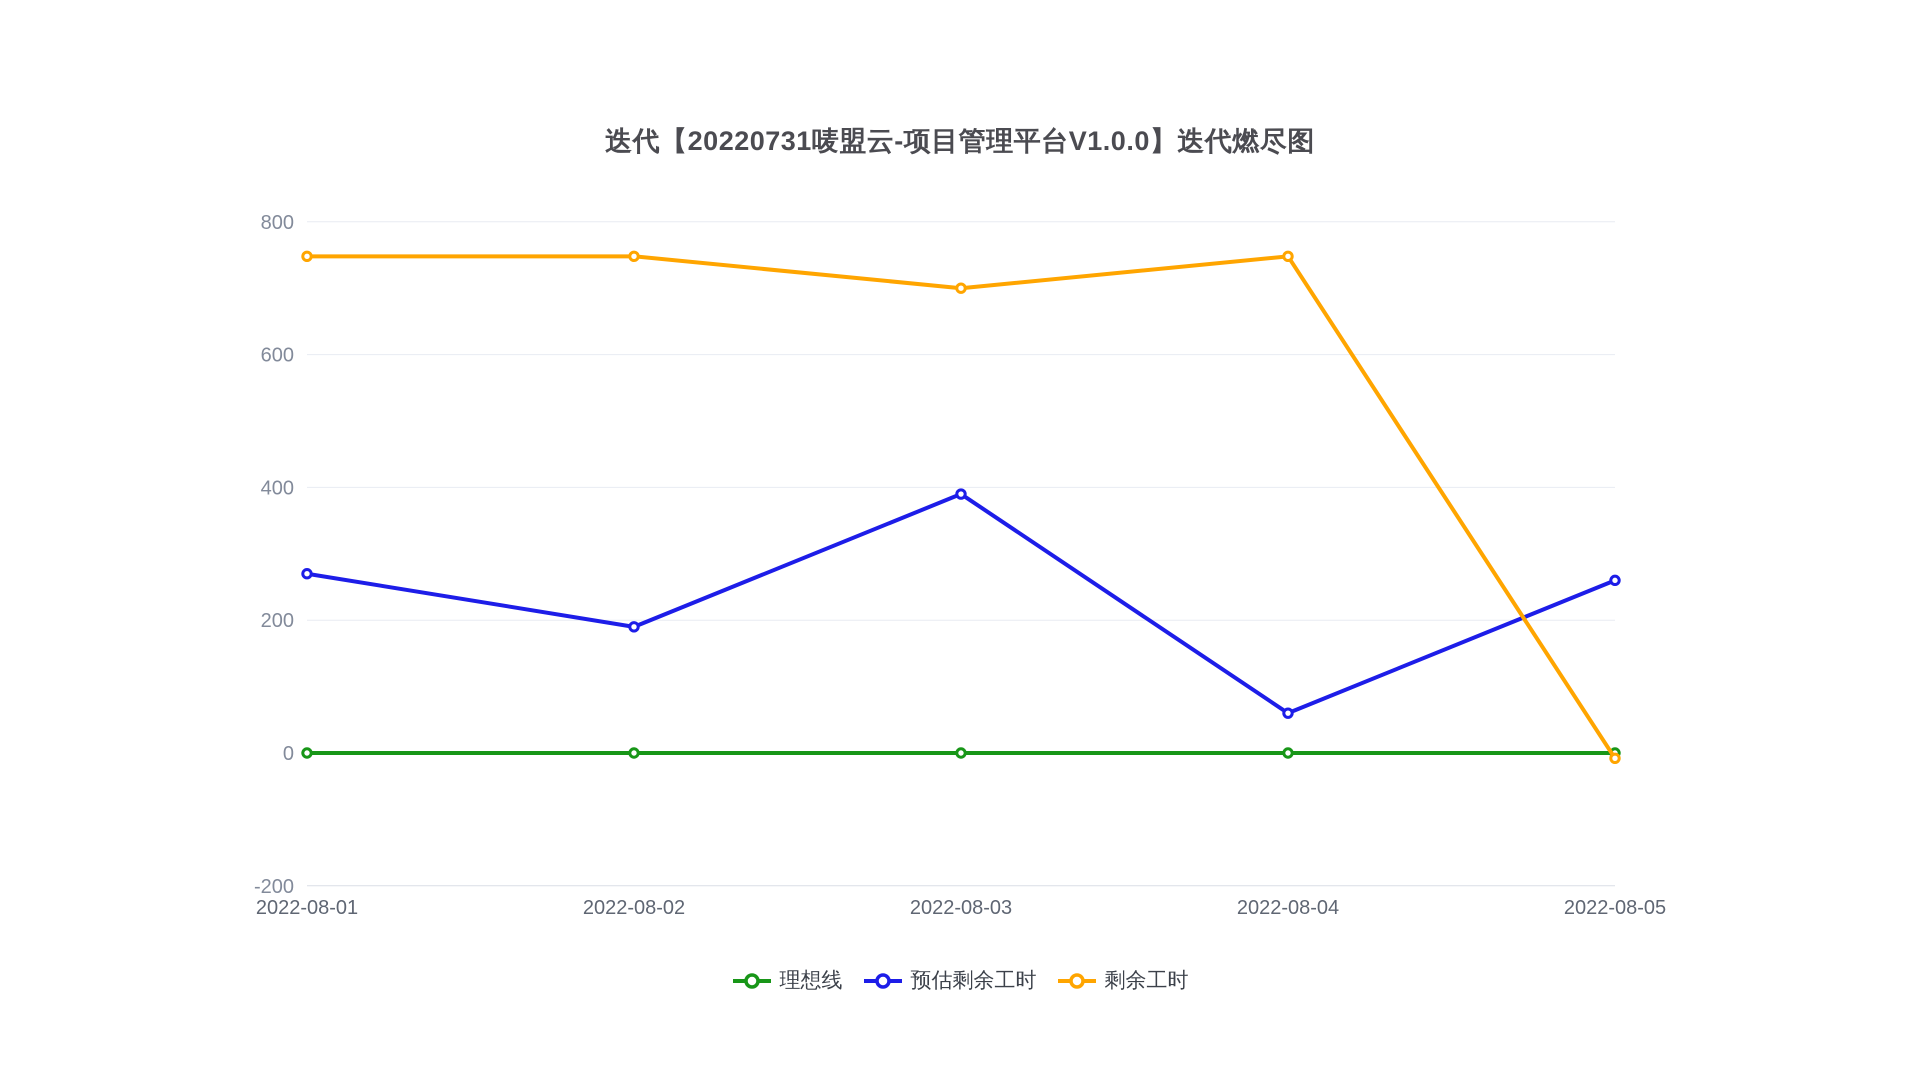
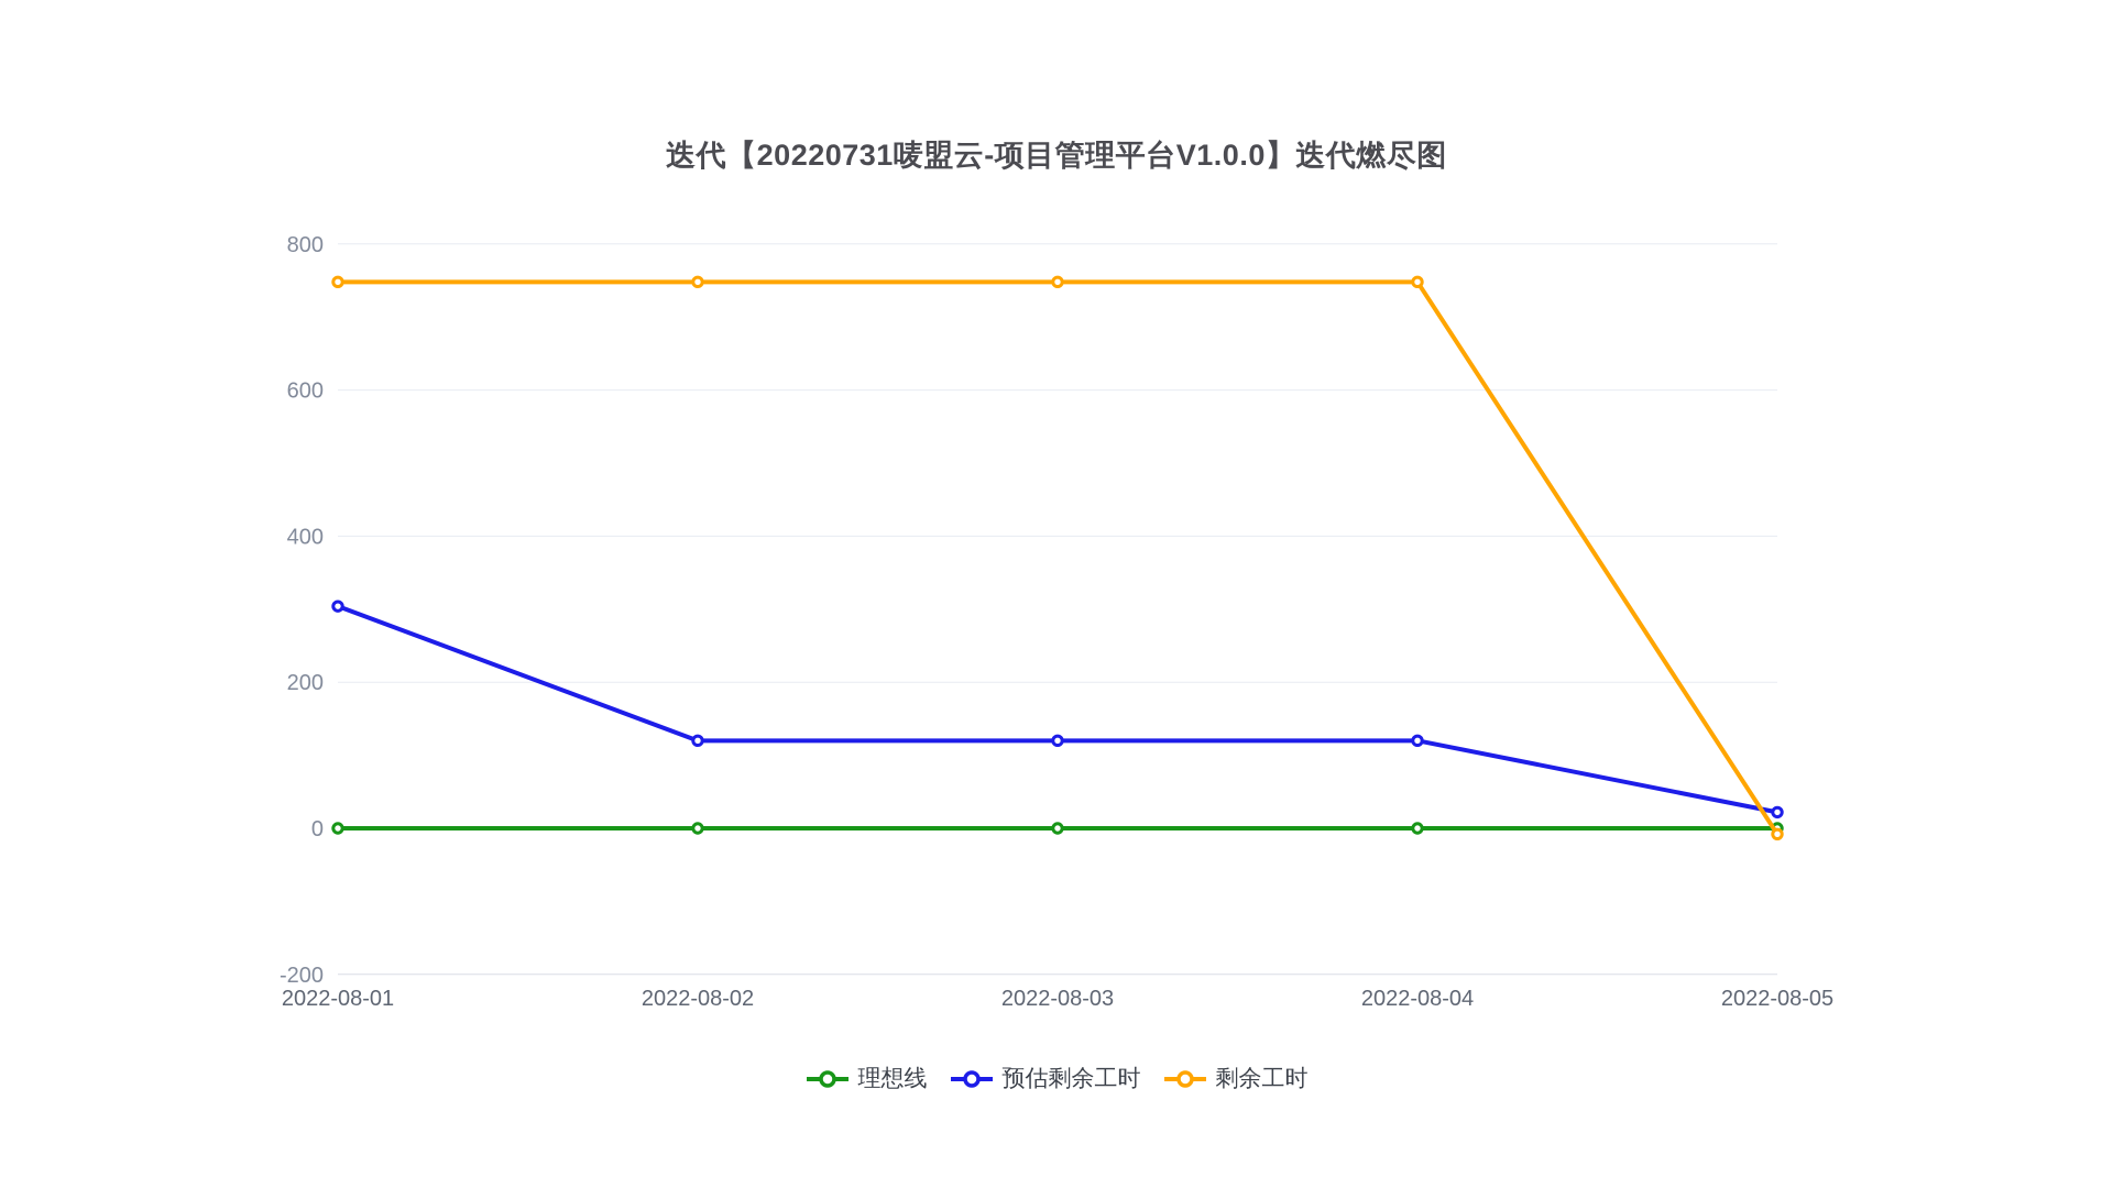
预估剩余工时/2022-08-01: 270 -> 300
预估剩余工时/2022-08-02: 190 -> 120
预估剩余工时/2022-08-03: 390 -> 120
剩余工时/2022-08-03: 700 -> 750
预估剩余工时/2022-08-04: 60 -> 120
预估剩余工时/2022-08-05: 260 -> 20
